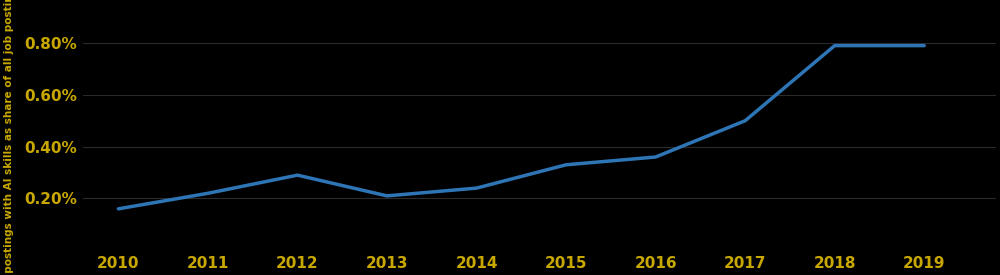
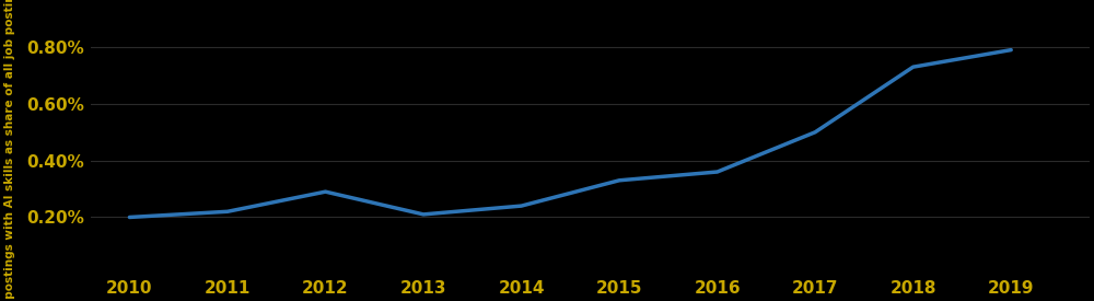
2010: 0.16% -> 0.20%
2018: 0.79% -> 0.73%
